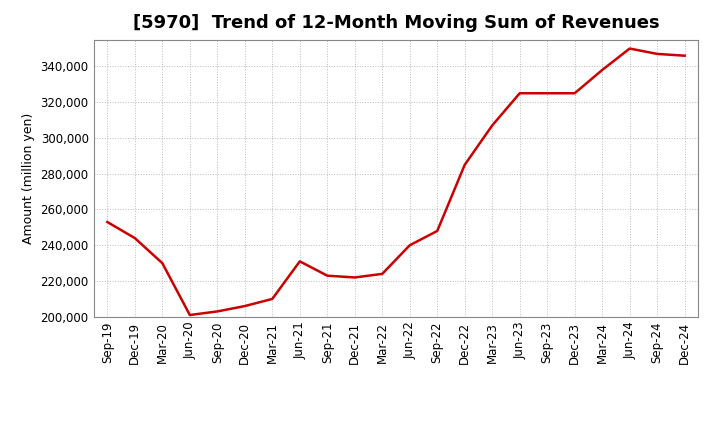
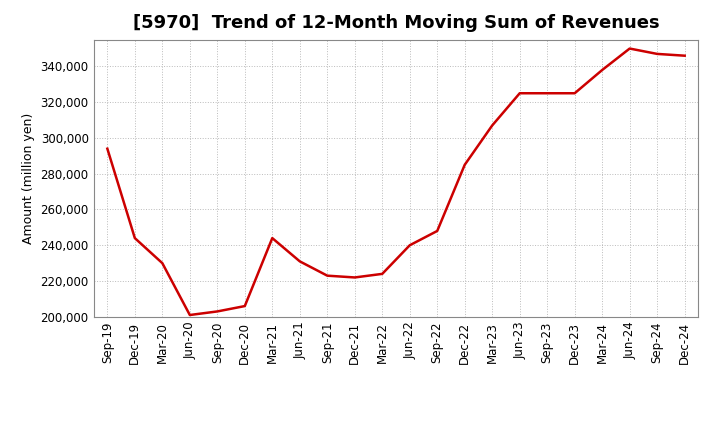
Sep-19: 253,000 -> 294,000
Mar-21: 210,000 -> 244,000
